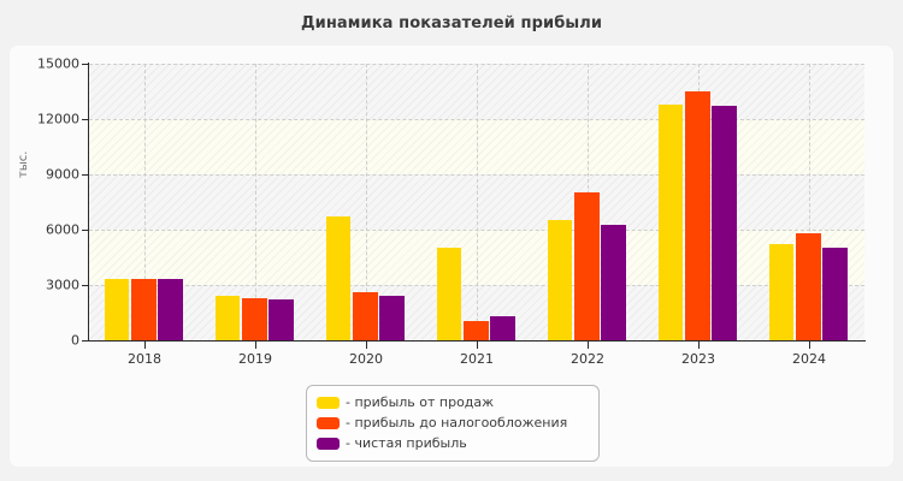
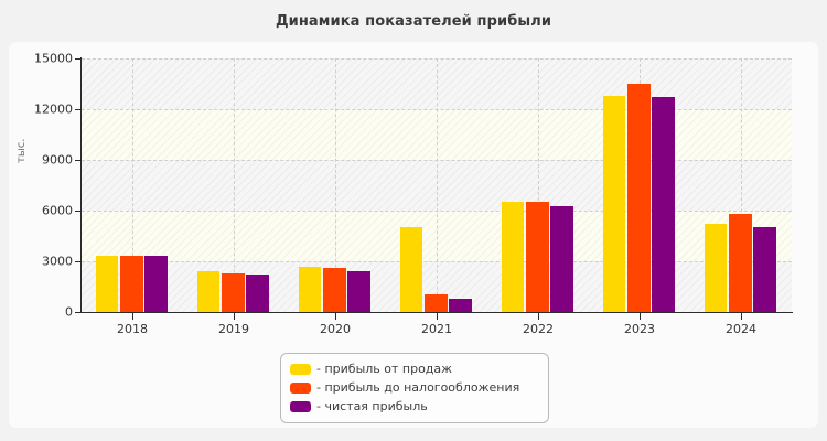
- прибыль от продаж/2020: 6700 -> 2600
- чистая прибыль/2021: 1300 -> 800
- прибыль до налогообложения/2022: 8000 -> 6500
